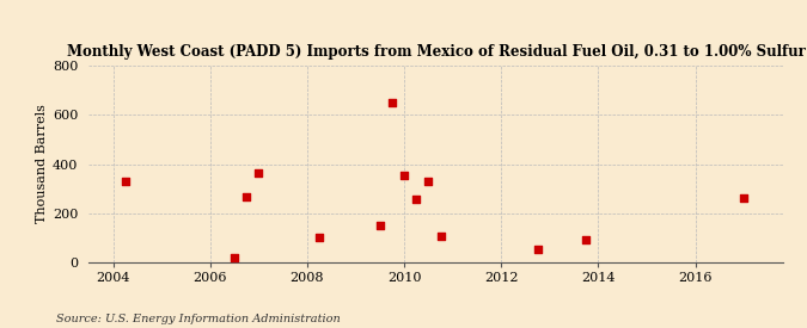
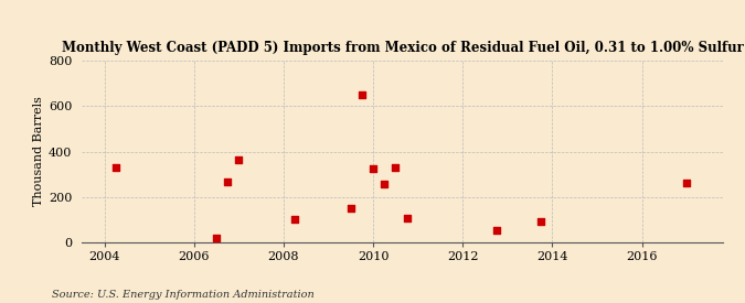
2010: 355 -> 325
